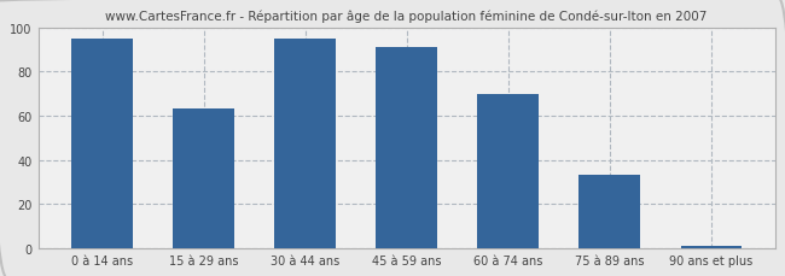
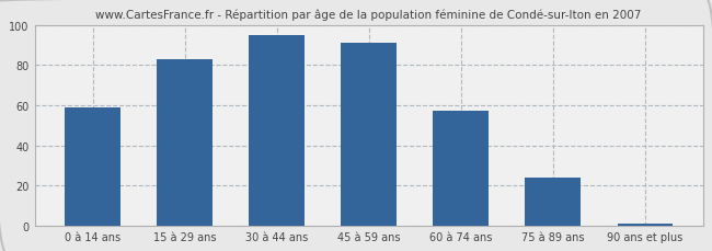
0 à 14 ans: 95 -> 59
15 à 29 ans: 63 -> 83
60 à 74 ans: 70 -> 57
75 à 89 ans: 33 -> 24
